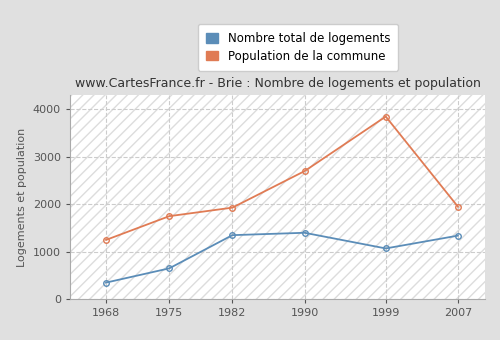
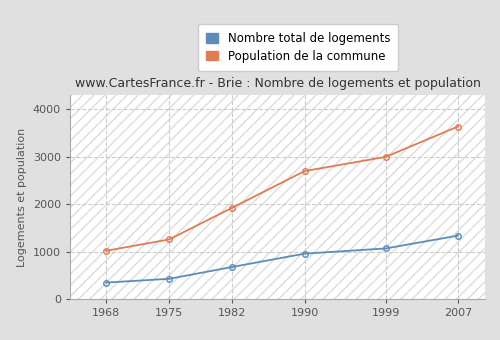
Population de la commune/1968: 1250 -> 1020
Nombre total de logements/1975: 650 -> 430
Population de la commune/1975: 1750 -> 1260
Nombre total de logements/1982: 1350 -> 680
Nombre total de logements/1990: 1400 -> 960
Population de la commune/1999: 3850 -> 3000
Population de la commune/2007: 1950 -> 3640
